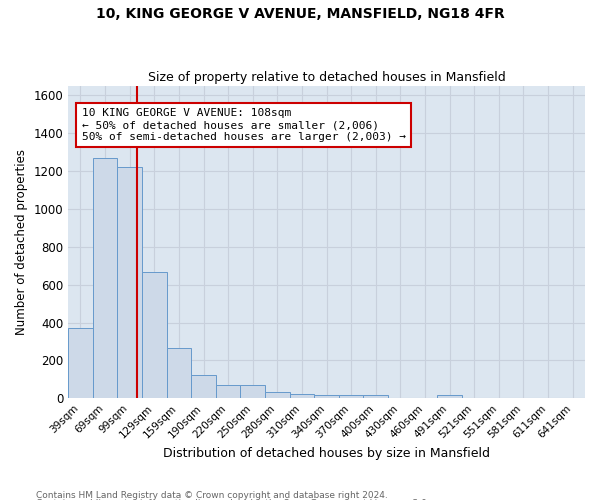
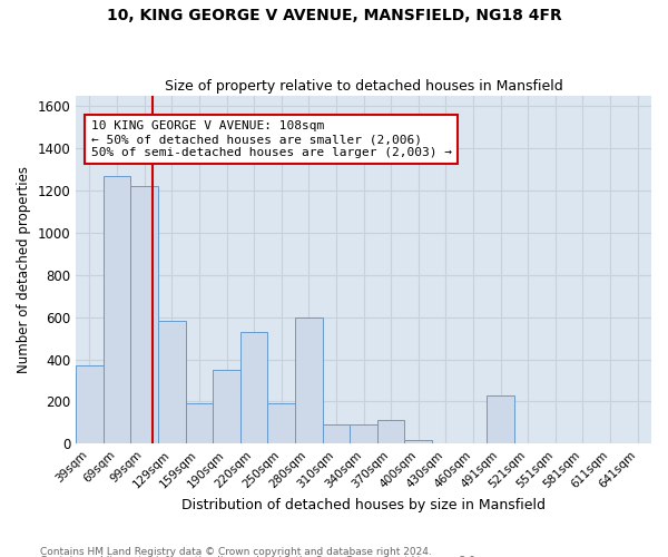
129sqm: 660 -> 580
159sqm: 260 -> 190
190sqm: 120 -> 350
220sqm: 70 -> 530
250sqm: 70 -> 190
280sqm: 40 -> 600
310sqm: 20 -> 90
340sqm: 20 -> 90
370sqm: 20 -> 110
491sqm: 20 -> 230
